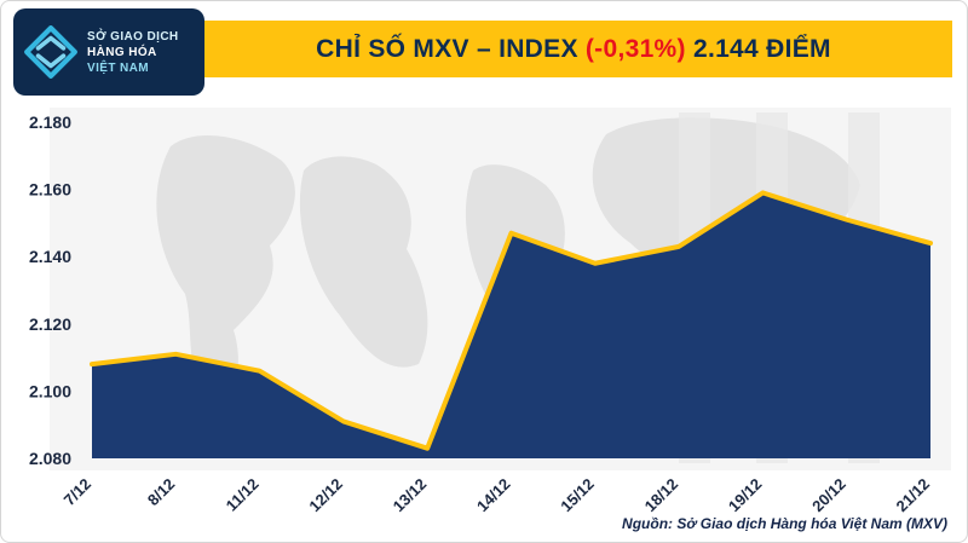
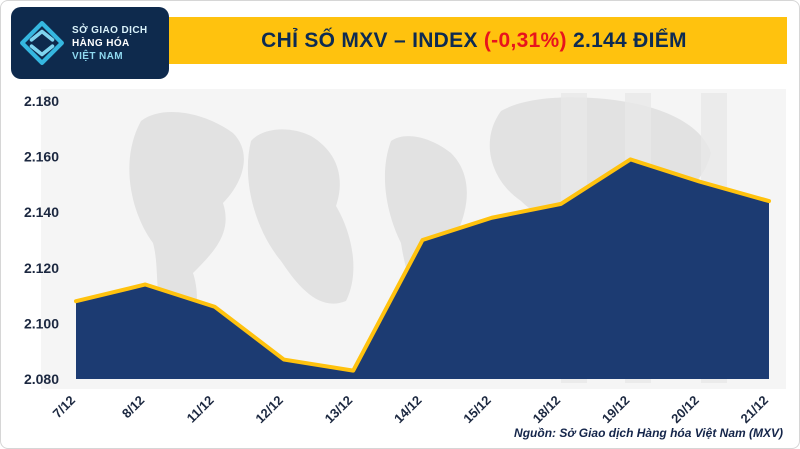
8/12: 2111 -> 2114
12/12: 2091 -> 2087
14/12: 2147 -> 2130
